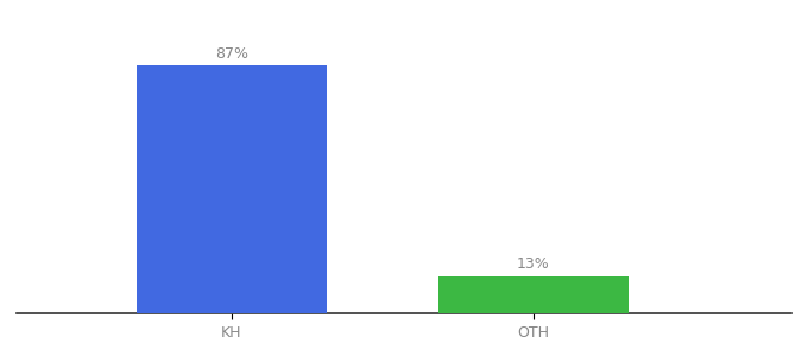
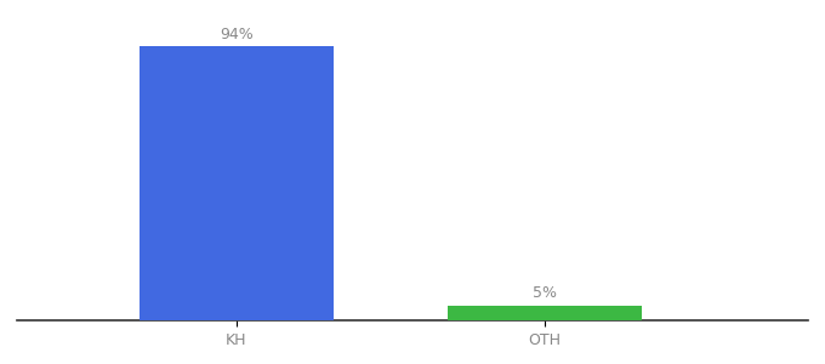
KH: 87% -> 94%
OTH: 13% -> 5%
